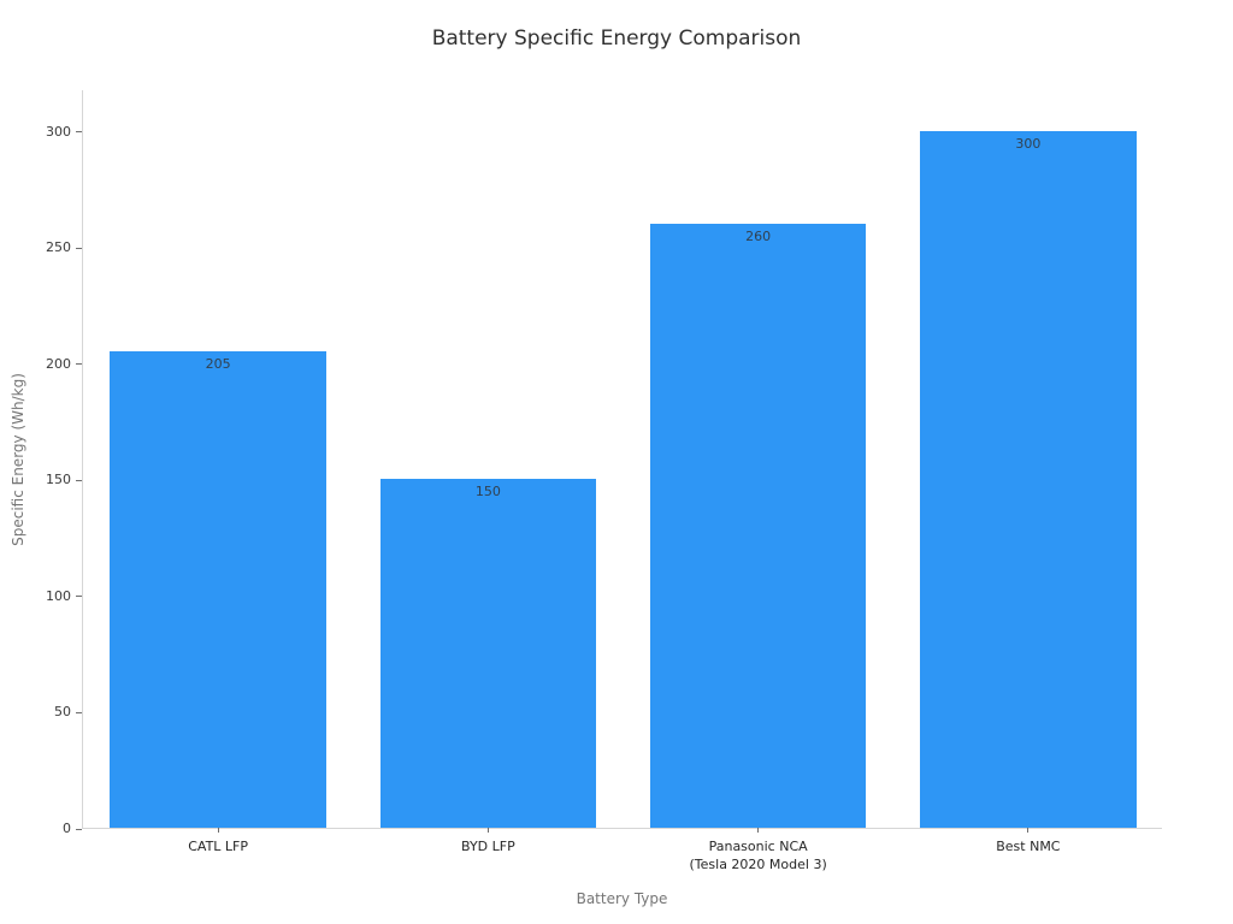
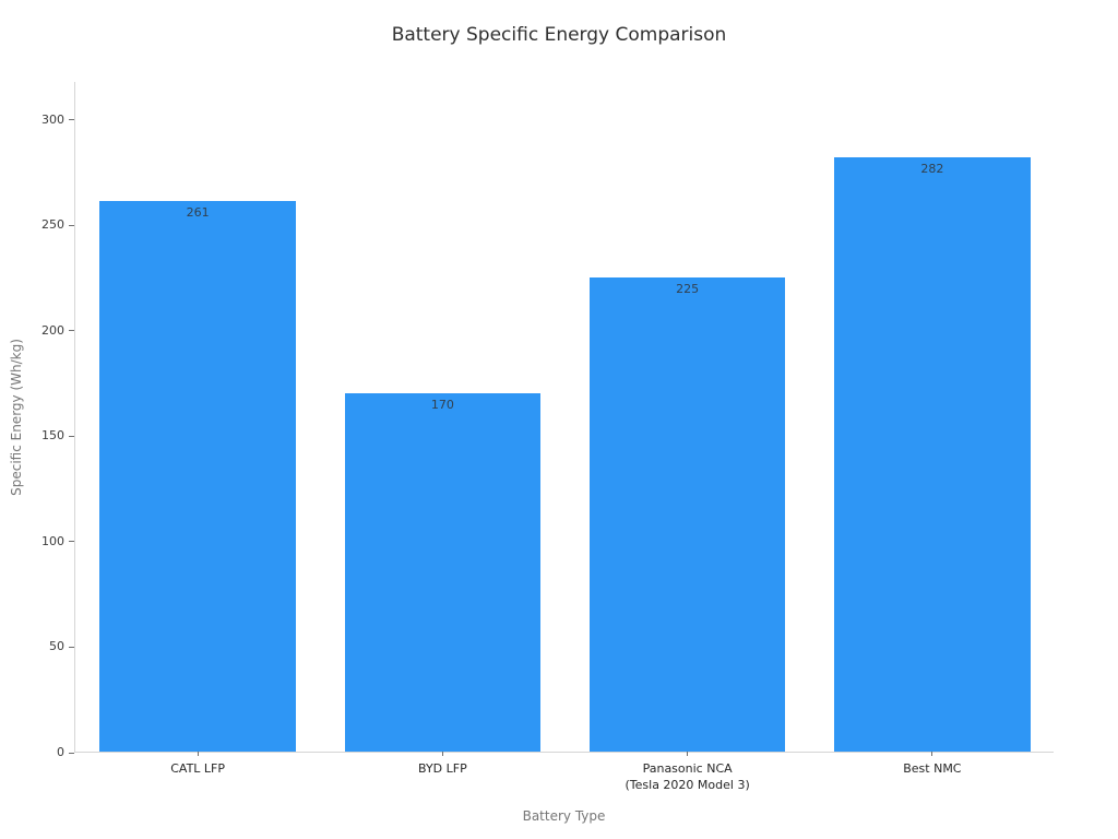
CATL LFP: 205 -> 261
BYD LFP: 150 -> 170
Panasonic NCA (Tesla 2020 Model 3): 260 -> 225
Best NMC: 300 -> 282
